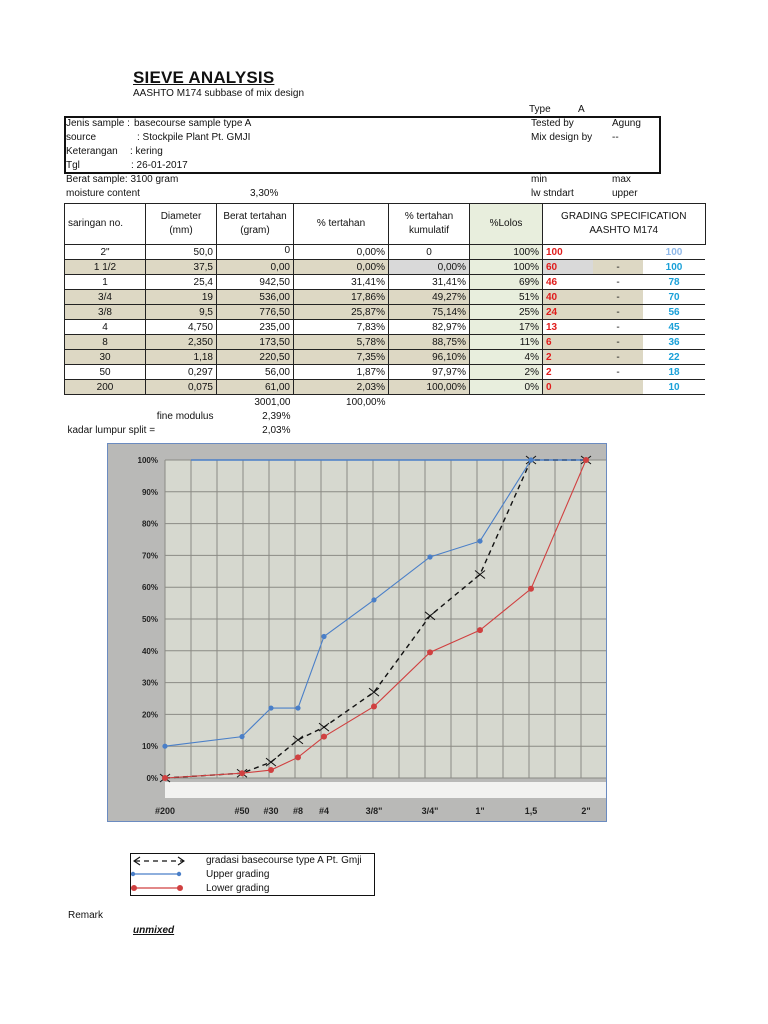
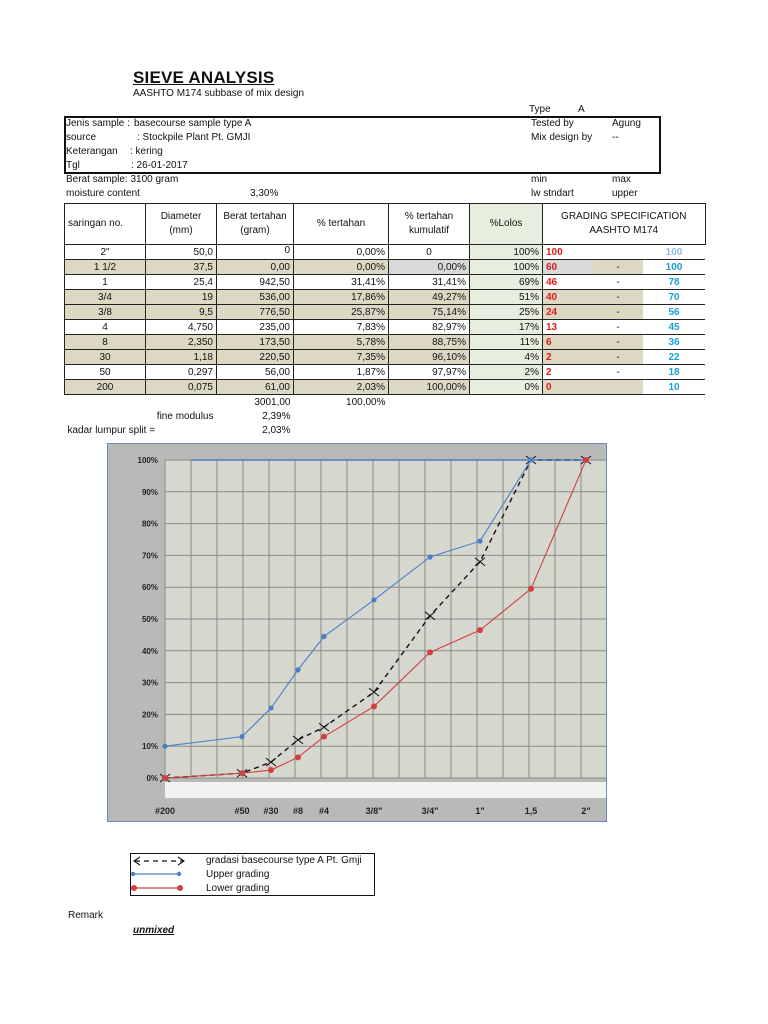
Upper grading/#8: 22% -> 34%
gradasi basecourse type A Pt. Gmji/1": 64% -> 68%
